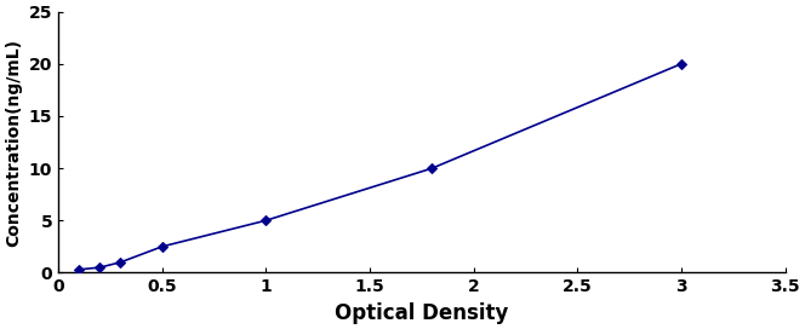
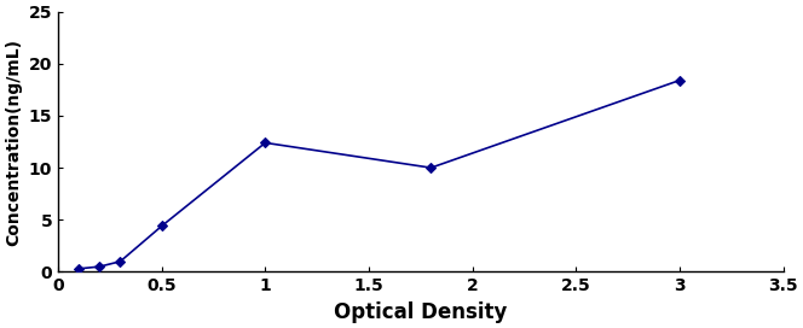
0.5: 2.5 -> 4.4
1: 5.0 -> 12.4
3: 20.0 -> 18.4
